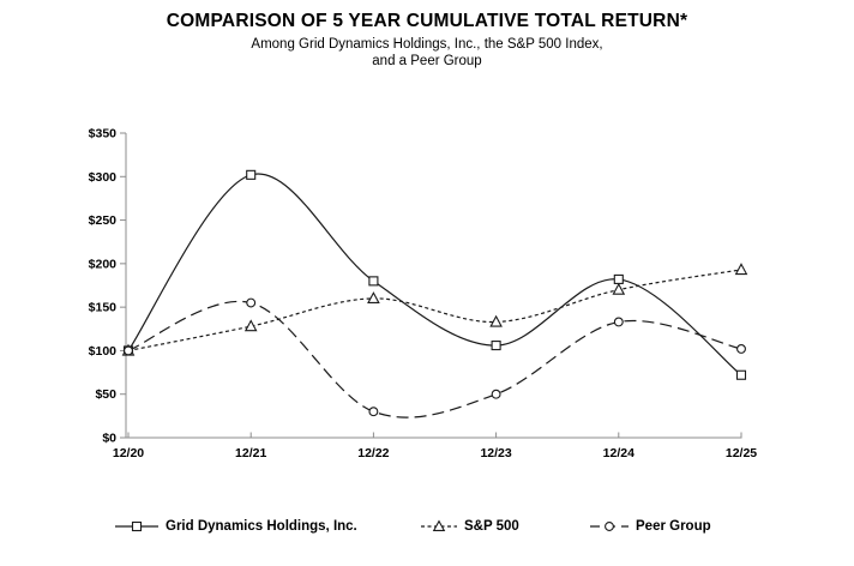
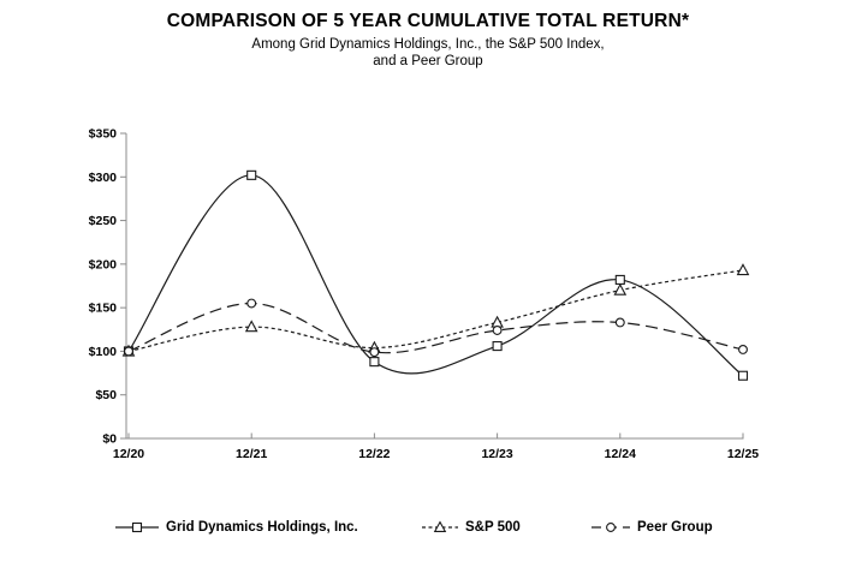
Grid Dynamics Holdings, Inc./12/22: $180 -> $90
S&P 500/12/22: $160 -> $100
Peer Group/12/22: $30 -> $100
Peer Group/12/23: $50 -> $120
